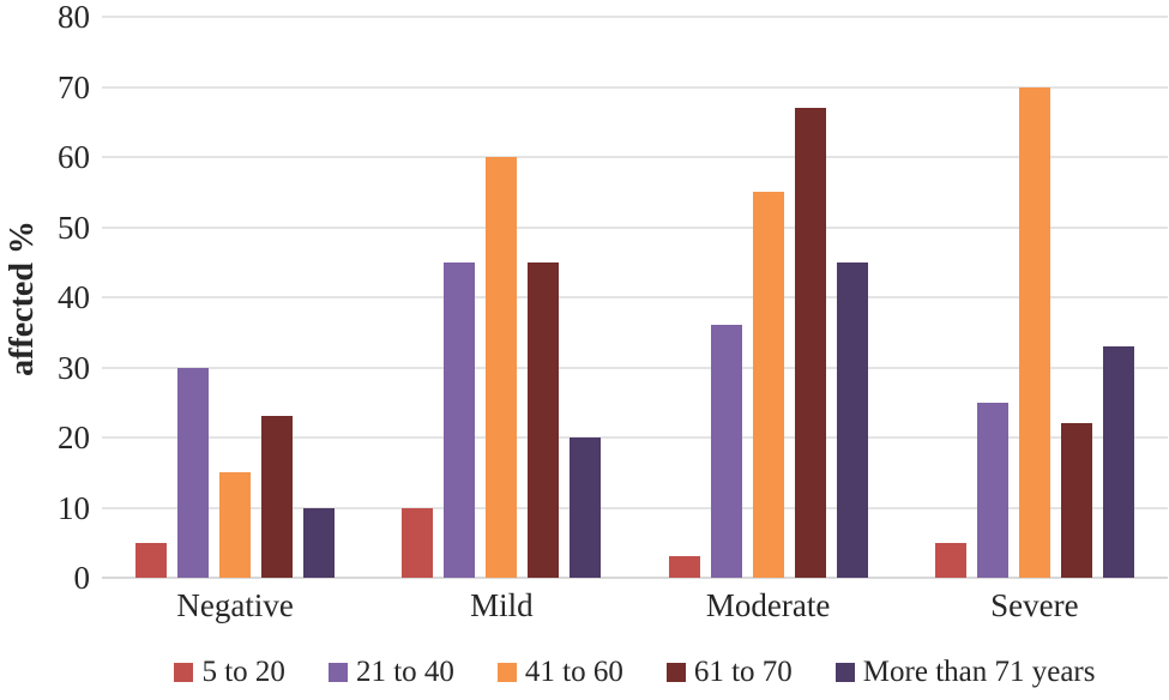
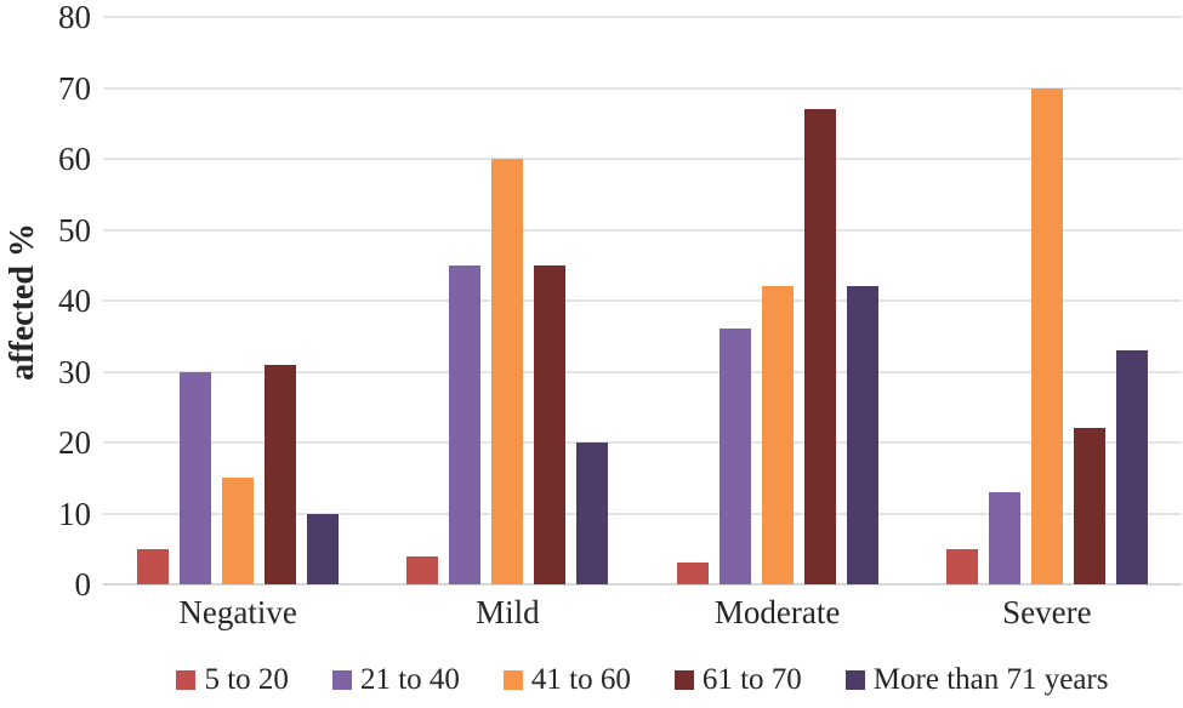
61 to 70/Negative: 23 -> 31
5 to 20/Mild: 10 -> 4
41 to 60/Moderate: 55 -> 42
More than 71 years/Moderate: 45 -> 42
21 to 40/Severe: 25 -> 13
